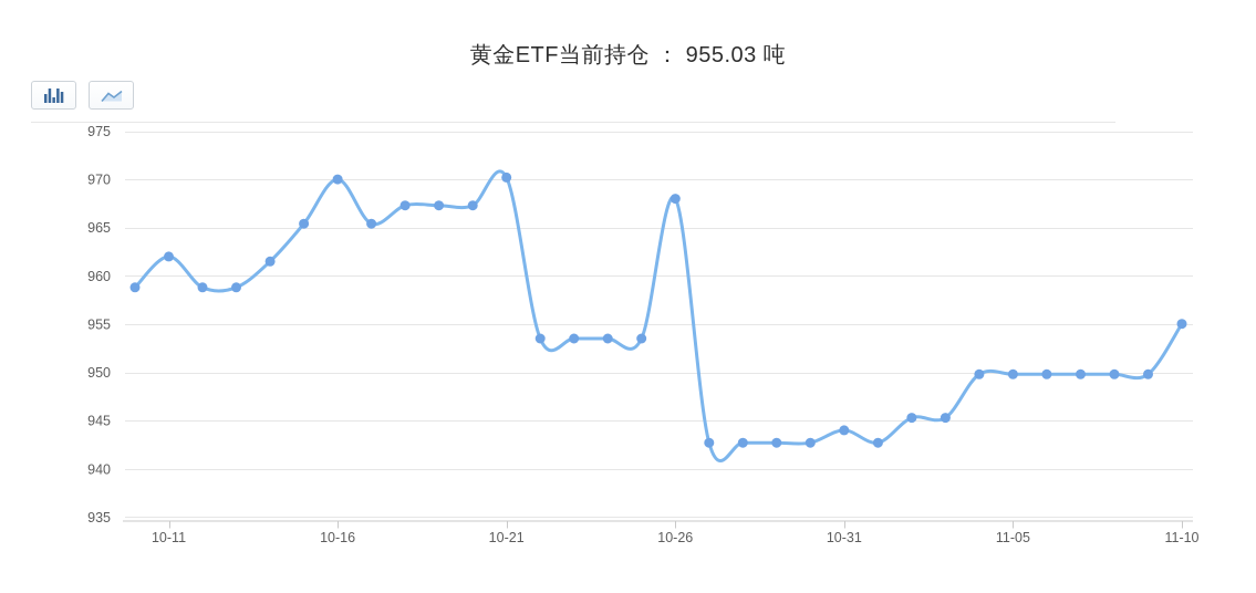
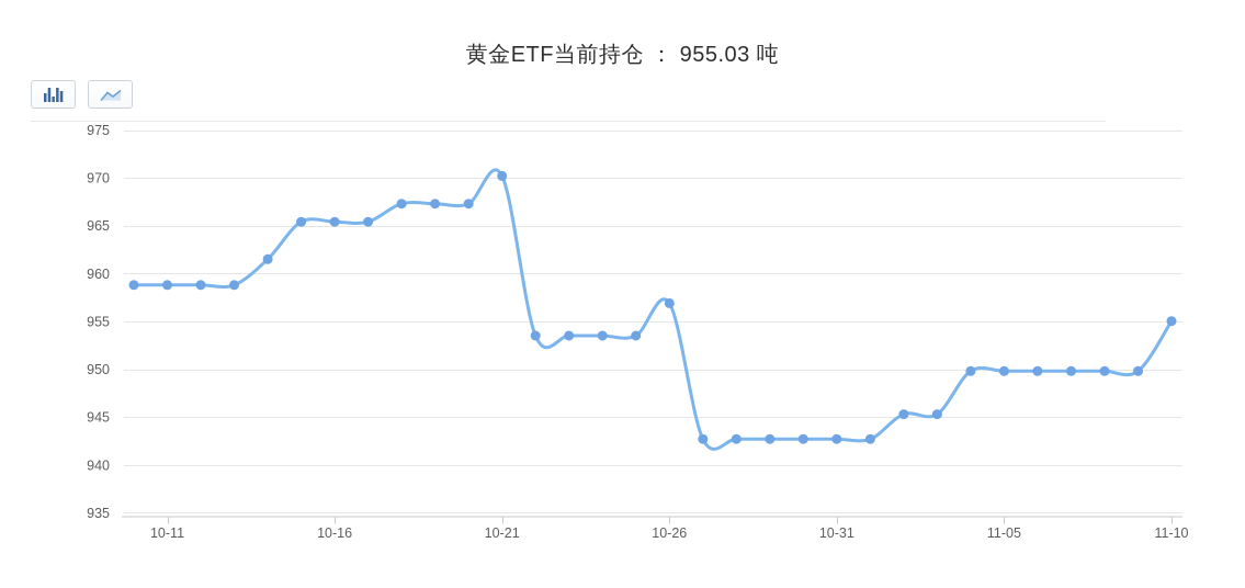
10-11: 962 -> 959
10-16: 970 -> 965
10-26: 968 -> 957
10-31: 944 -> 943
